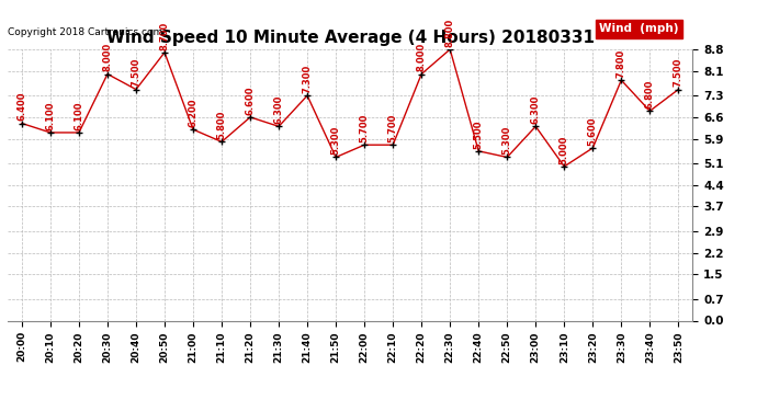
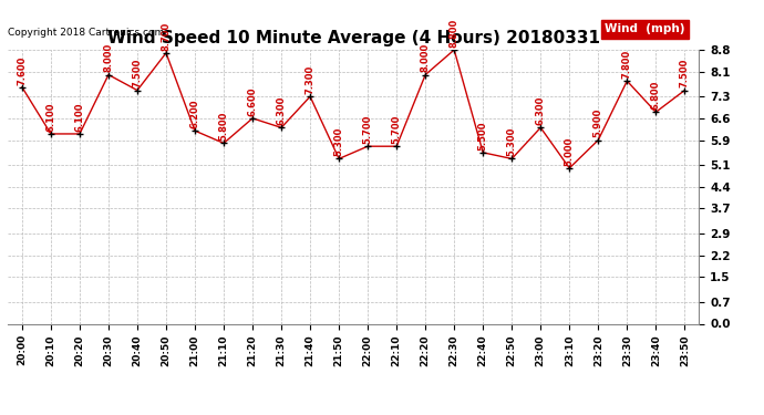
20:00: 6.400 -> 7.600
23:20: 5.600 -> 5.900
